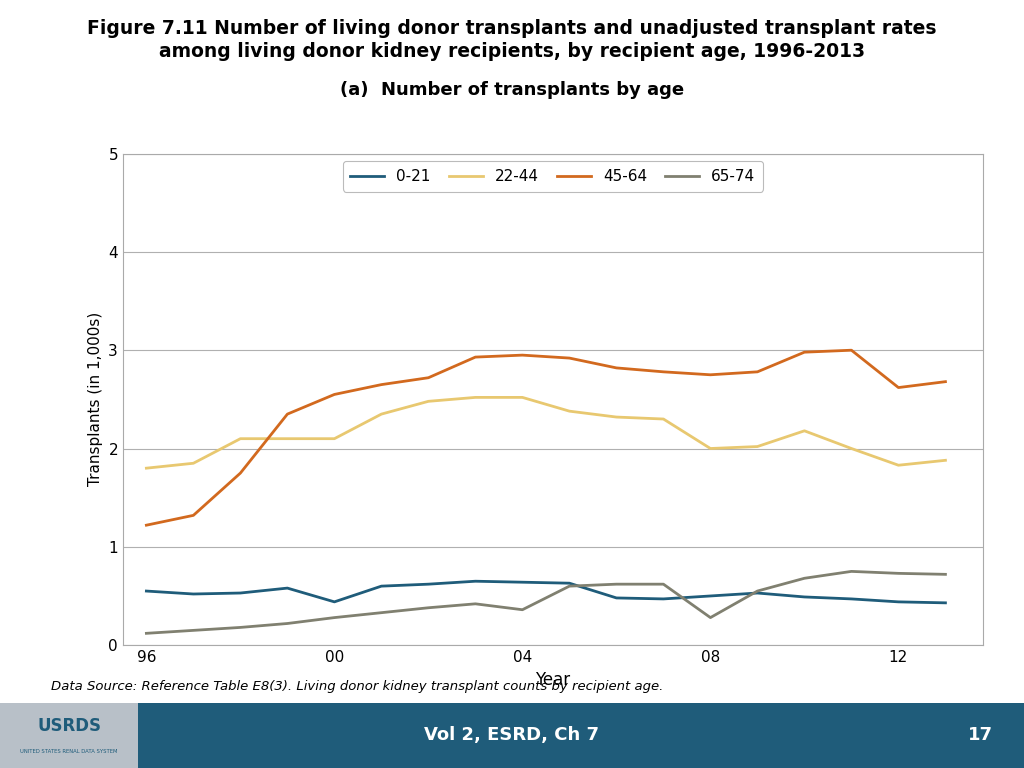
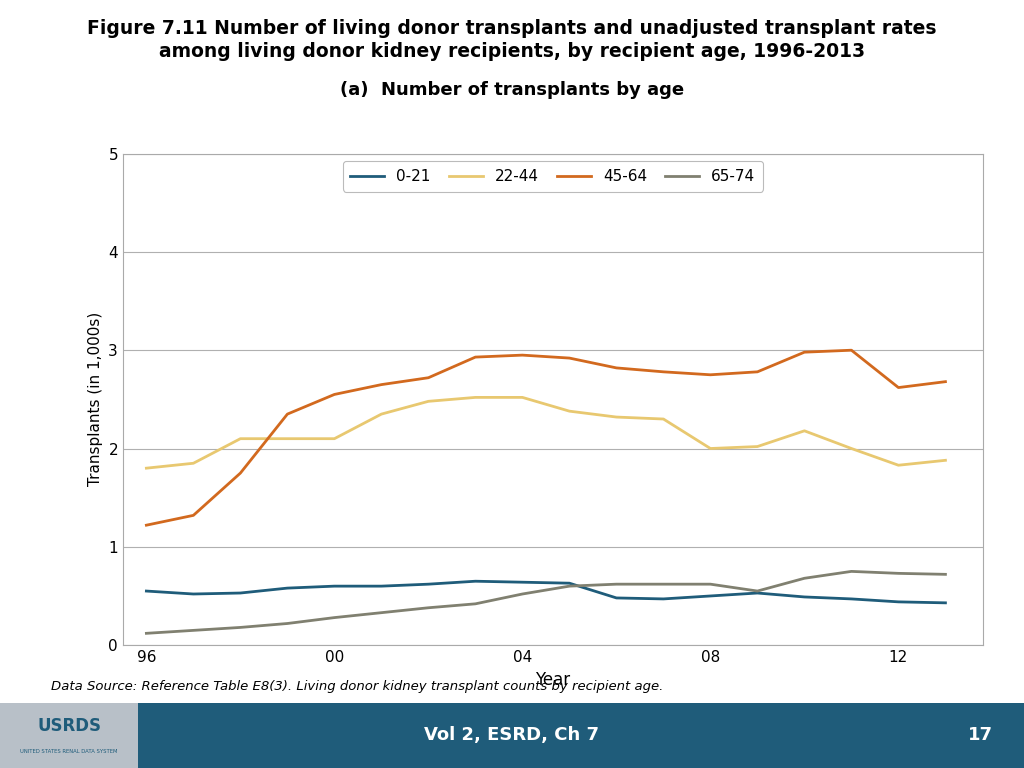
0-21/00: 0.44 -> 0.60
65-74/04: 0.36 -> 0.52
65-74/08: 0.28 -> 0.62
